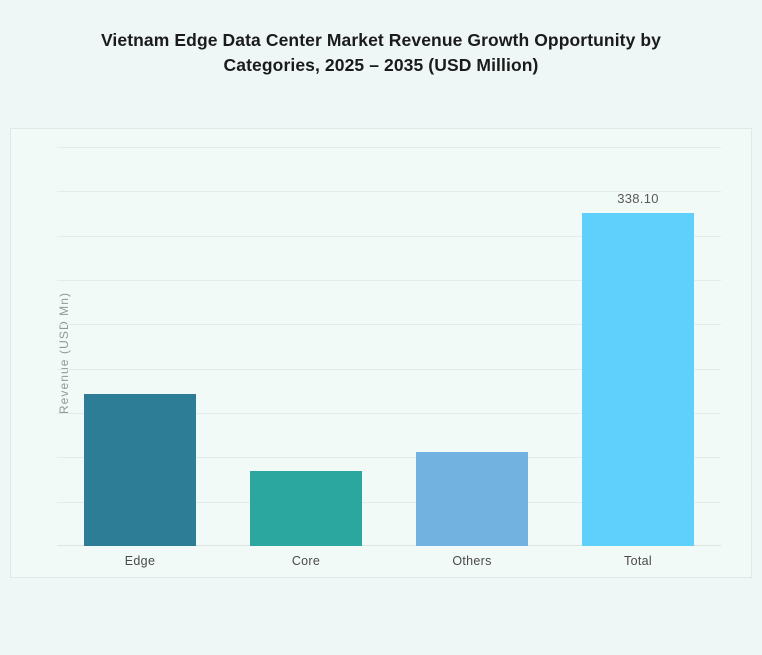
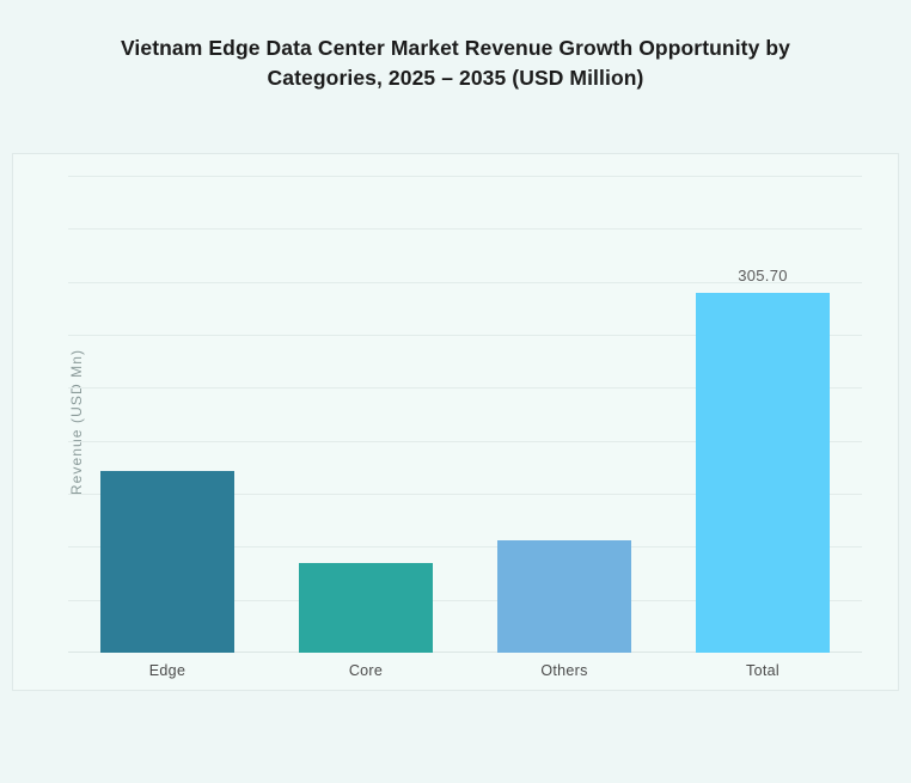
Total: 338.10 -> 305.70
